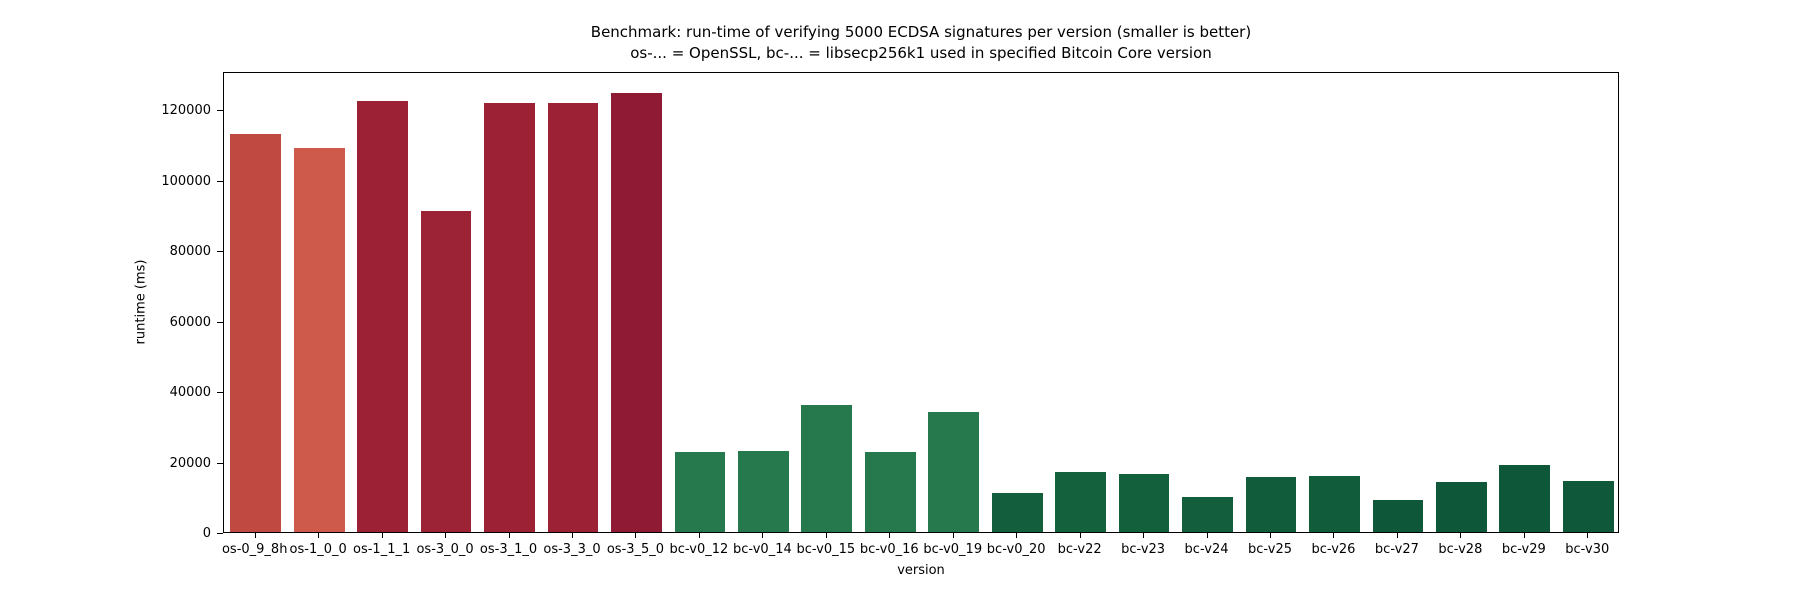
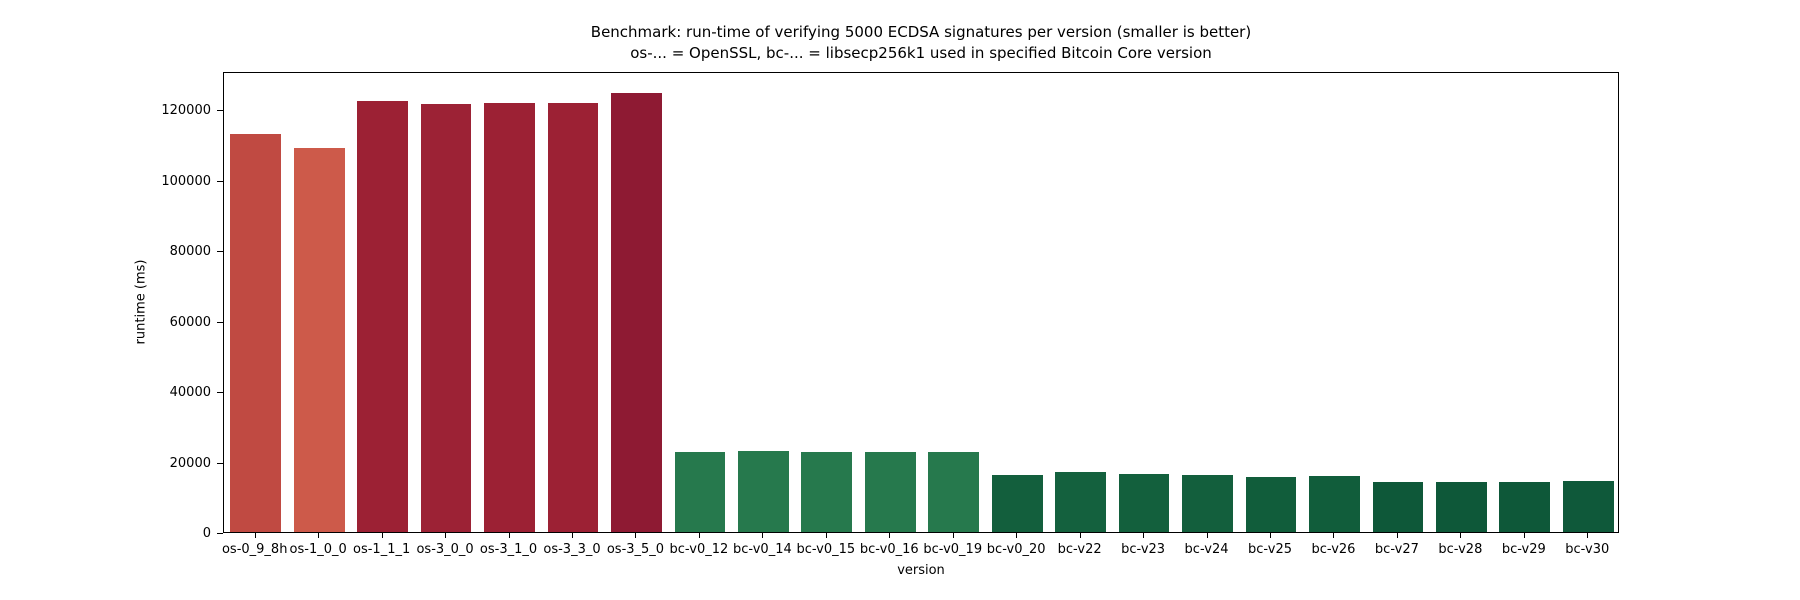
os-3_0_0: 91000 -> 121000
bc-v0_15: 36000 -> 23000
bc-v0_19: 34000 -> 23000
bc-v0_20: 11000 -> 16000
bc-v24: 10000 -> 16000
bc-v27: 9000 -> 14000
bc-v29: 19000 -> 14000
